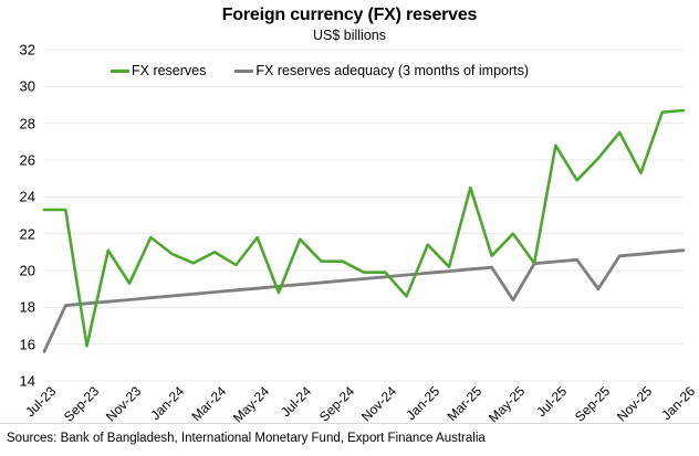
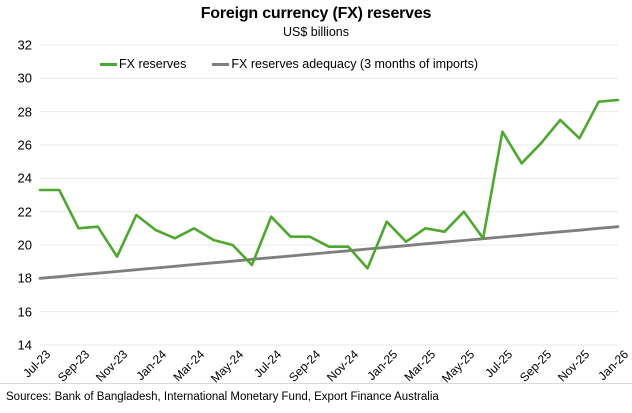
FX reserves adequacy (3 months of imports)/Jul-23: 15.6 -> 18.0
FX reserves/Sep-23: 15.9 -> 21.0
FX reserves/May-24: 21.8 -> 20.0
FX reserves/Mar-25: 24.5 -> 21.0
FX reserves adequacy (3 months of imports)/May-25: 18.4 -> 20.3
FX reserves adequacy (3 months of imports)/Sep-25: 19.0 -> 20.7
FX reserves/Nov-25: 25.3 -> 26.4
